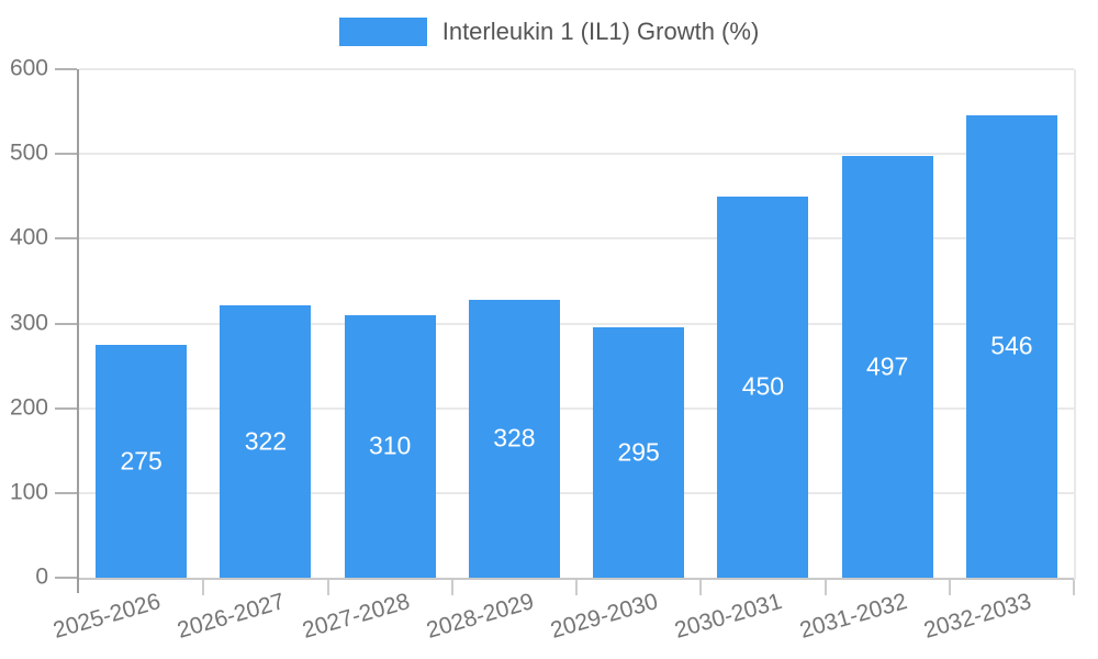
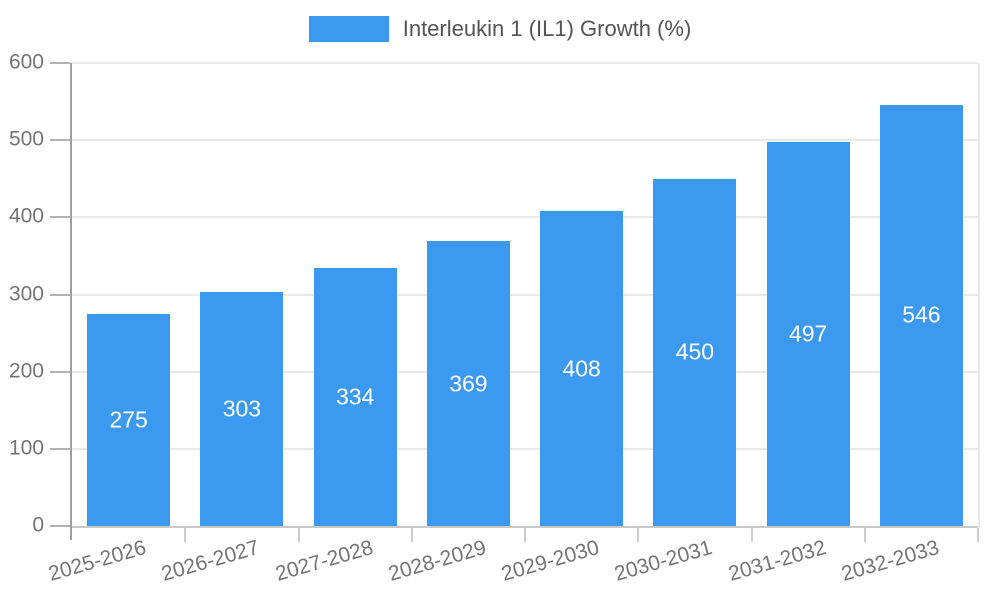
2026-2027: 322 -> 303
2027-2028: 310 -> 334
2028-2029: 328 -> 369
2029-2030: 295 -> 408
